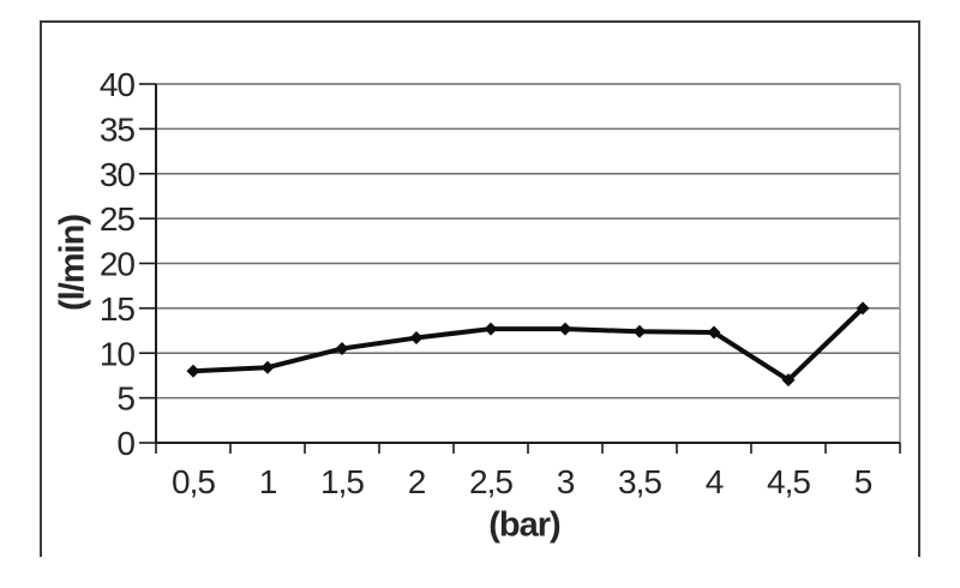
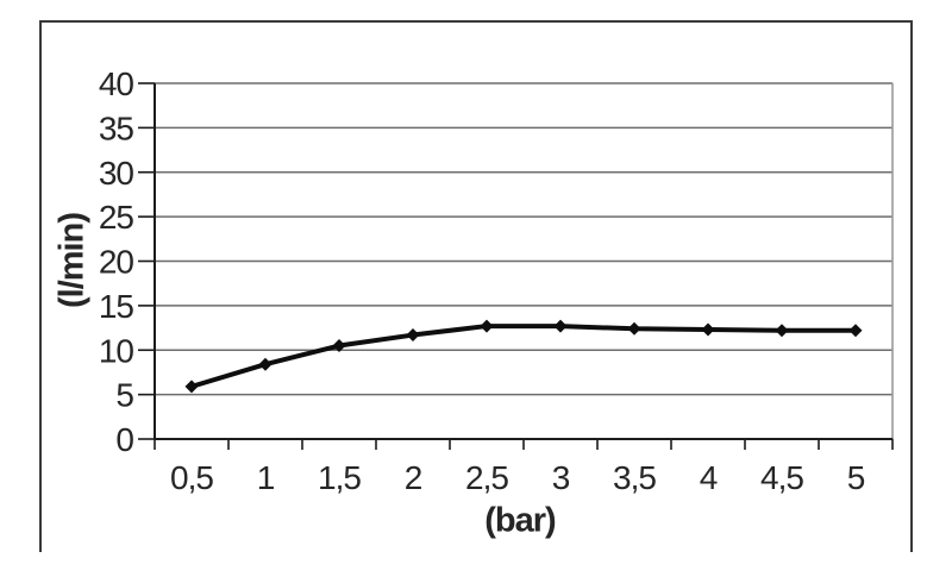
0,5: 8 -> 6
4,5: 7 -> 12
5: 15 -> 12
